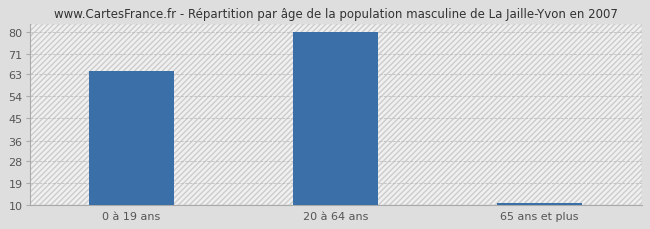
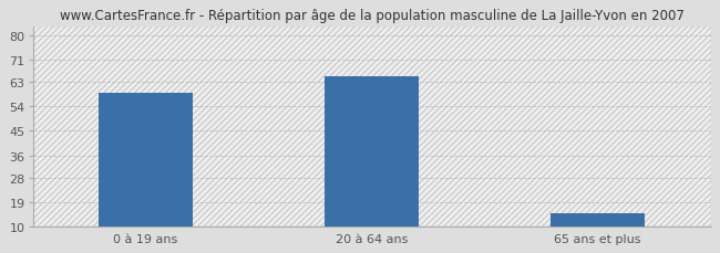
0 à 19 ans: 64 -> 59
20 à 64 ans: 80 -> 65
65 ans et plus: 11 -> 15
